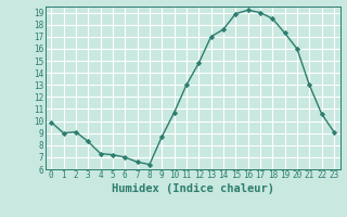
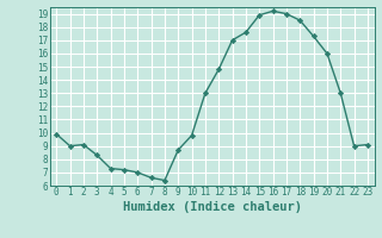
10: 10.7 -> 9.8
22: 10.6 -> 9.0
